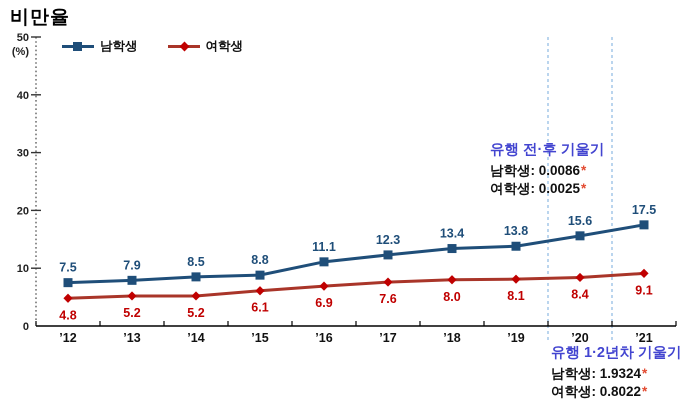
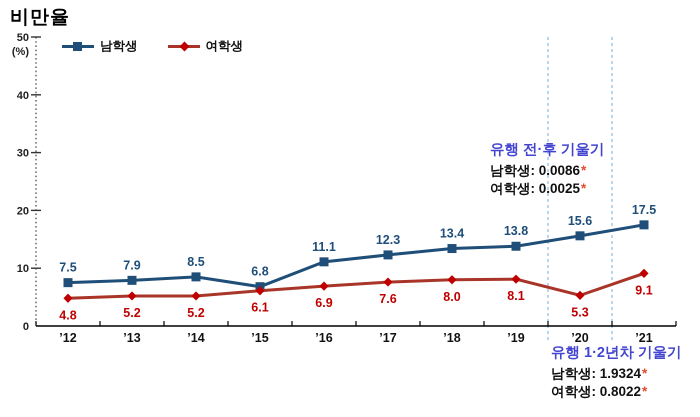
남학생/’15: 8.8 -> 6.8
여학생/’20: 8.4 -> 5.3
